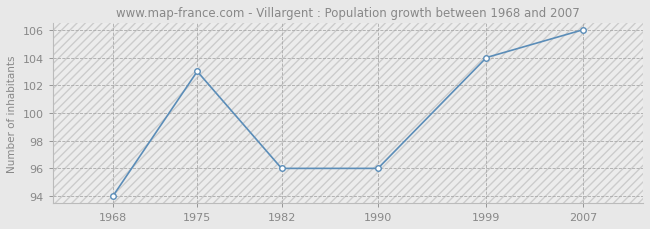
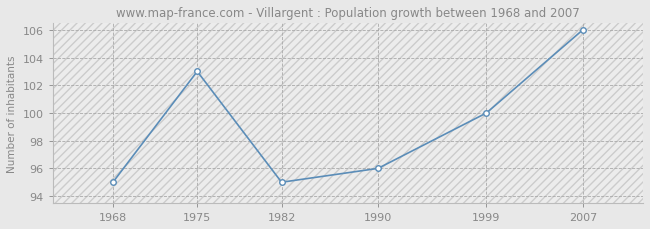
1968: 94 -> 95
1982: 96 -> 95
1999: 104 -> 100
